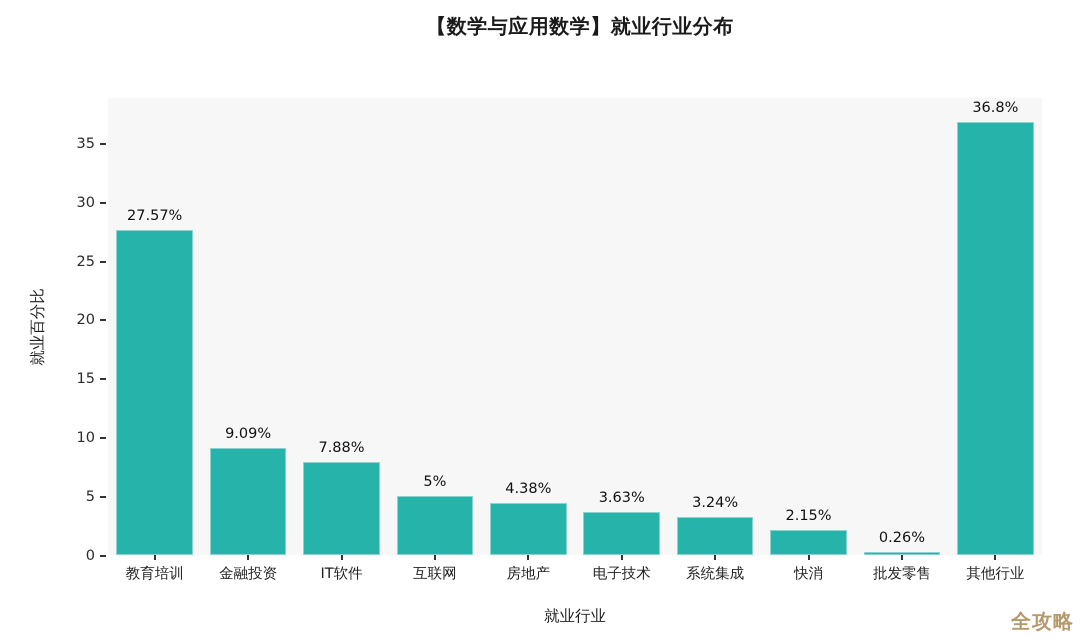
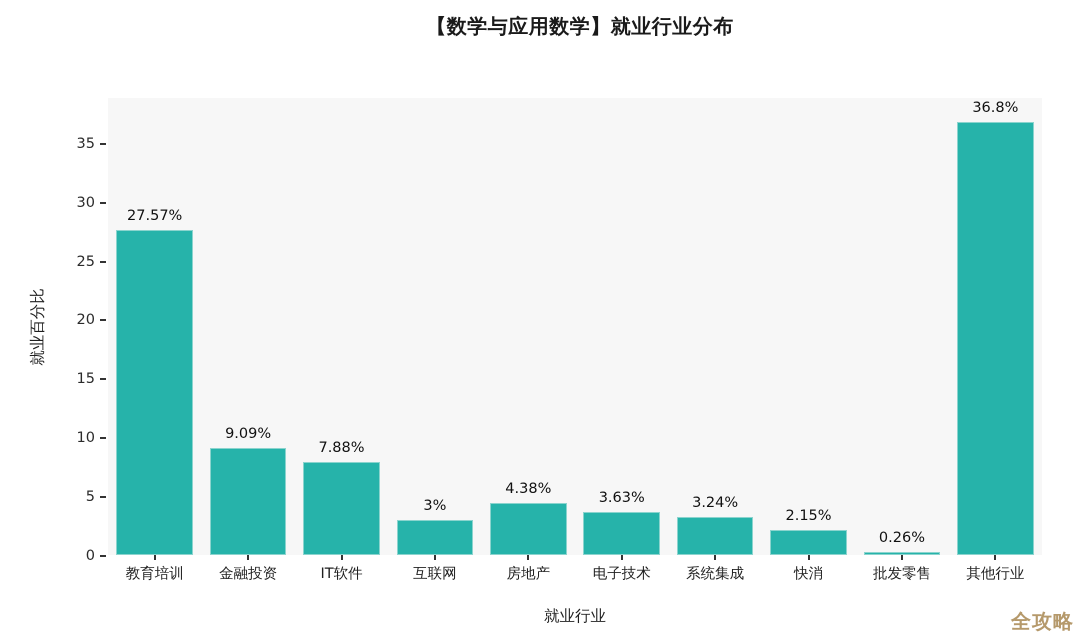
互联网: 5% -> 3%
